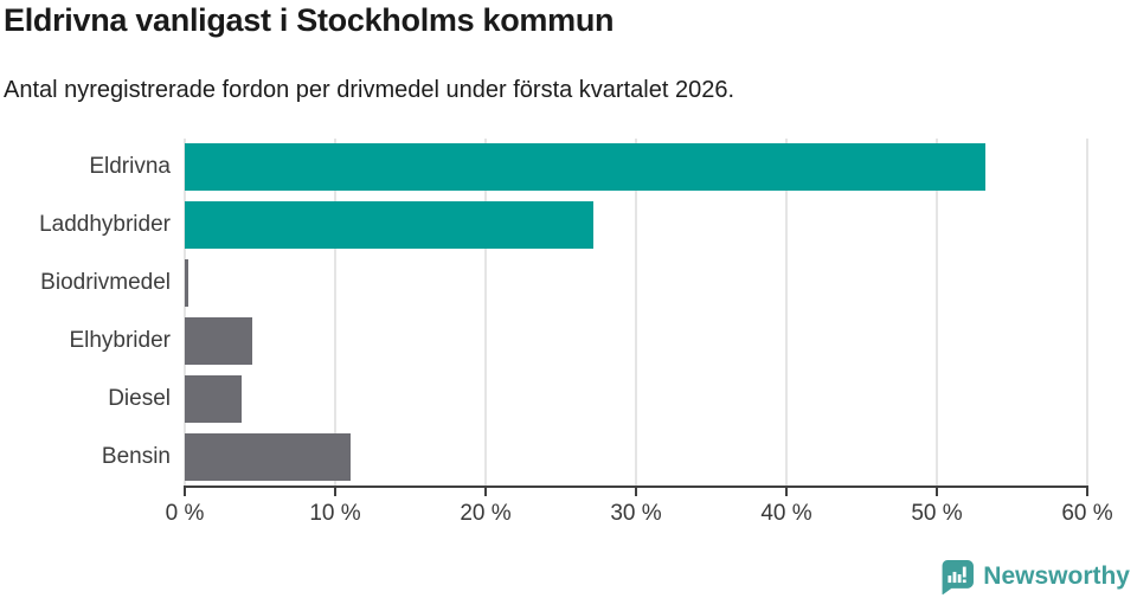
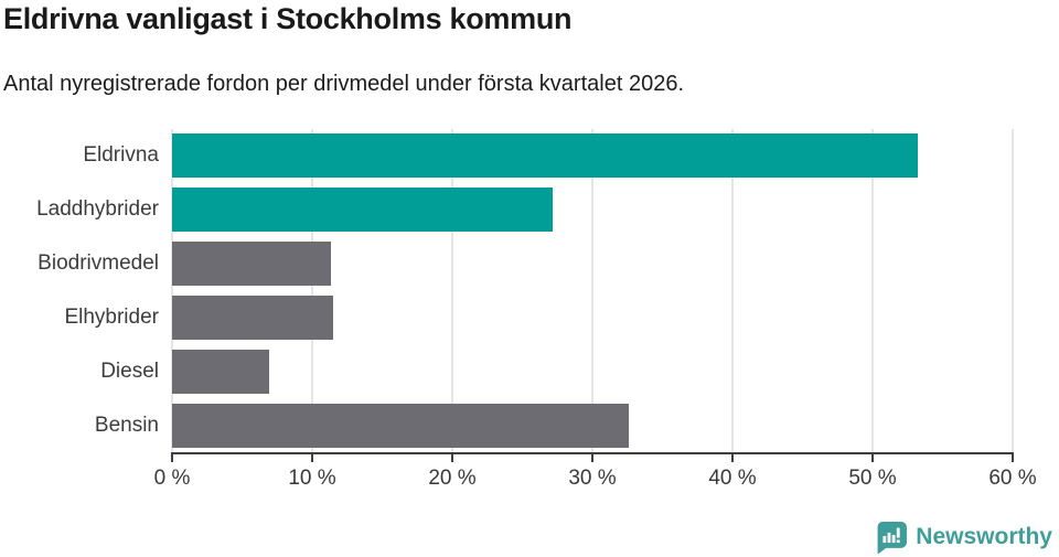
Biodrivmedel: 0.2% -> 11.3%
Elhybrider: 4.5% -> 11.5%
Diesel: 3.8% -> 6.9%
Bensin: 11.0% -> 32.6%
